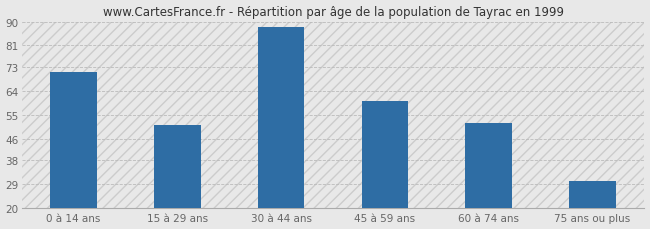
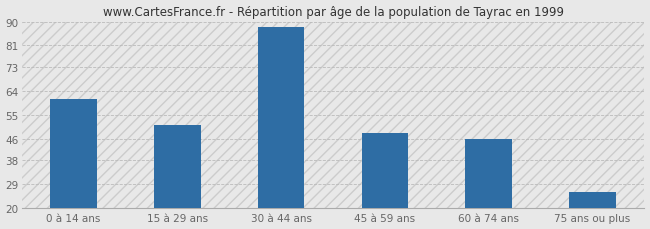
0 à 14 ans: 71 -> 61
45 à 59 ans: 60 -> 48
60 à 74 ans: 52 -> 46
75 ans ou plus: 30 -> 26
